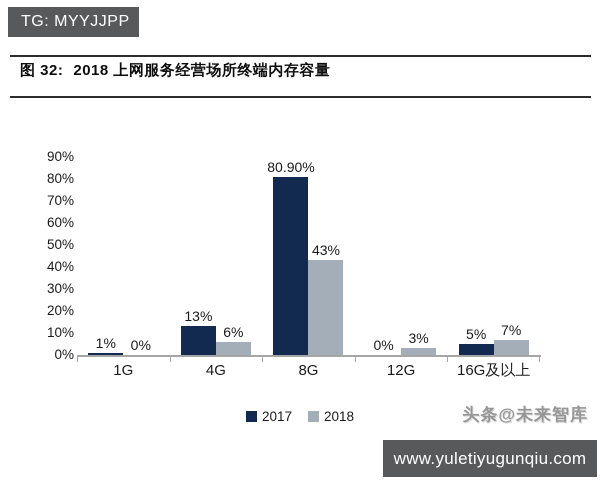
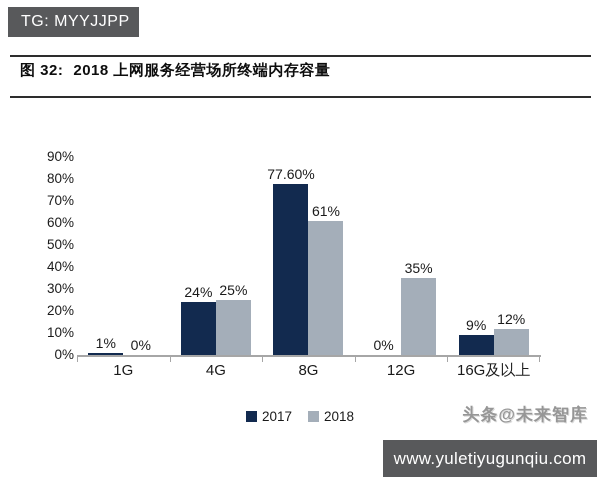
2017/4G: 13% -> 24%
2018/4G: 6% -> 25%
2017/8G: 80.90% -> 77.60%
2018/8G: 43% -> 61%
2018/12G: 3% -> 35%
2017/16G及以上: 5% -> 9%
2018/16G及以上: 7% -> 12%
